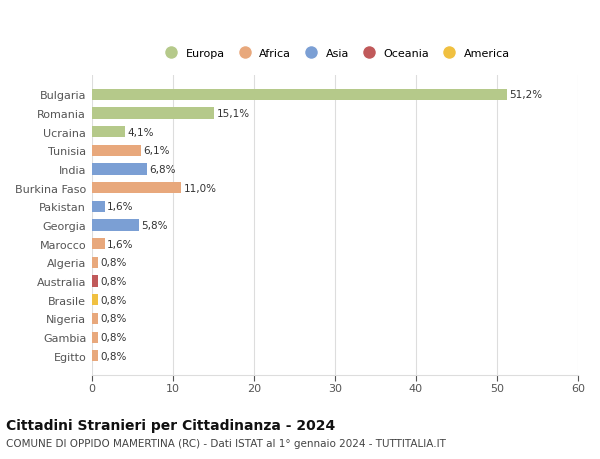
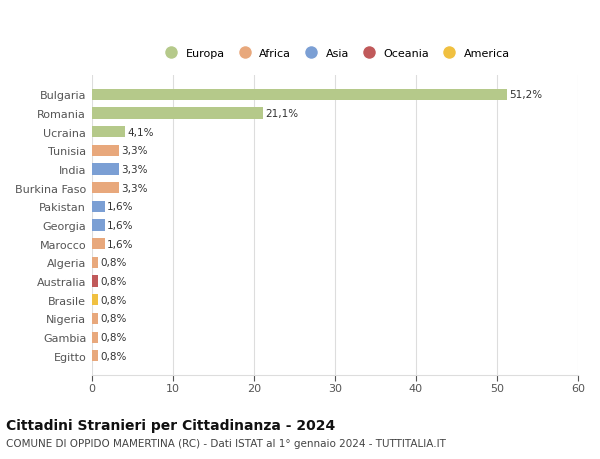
Romania: 15,1% -> 21,1%
Tunisia: 6,1% -> 3,3%
India: 6,8% -> 3,3%
Burkina Faso: 11,0% -> 3,3%
Georgia: 5,8% -> 1,6%
